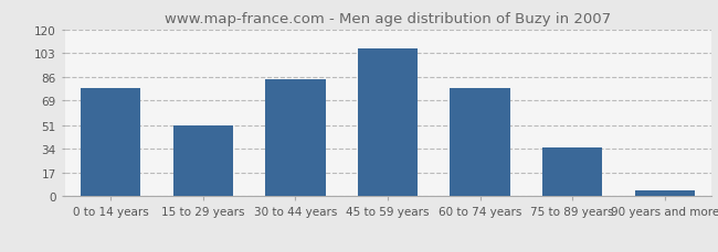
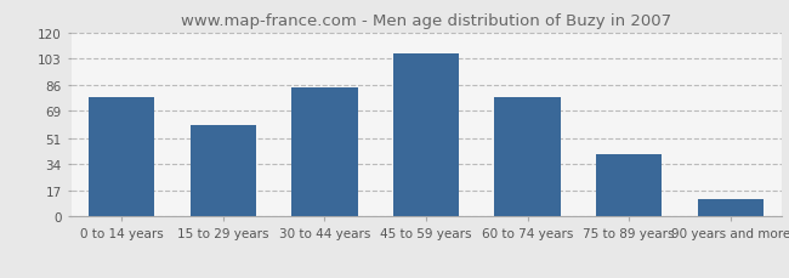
15 to 29 years: 51 -> 60
75 to 89 years: 35 -> 41
90 years and more: 4 -> 11
